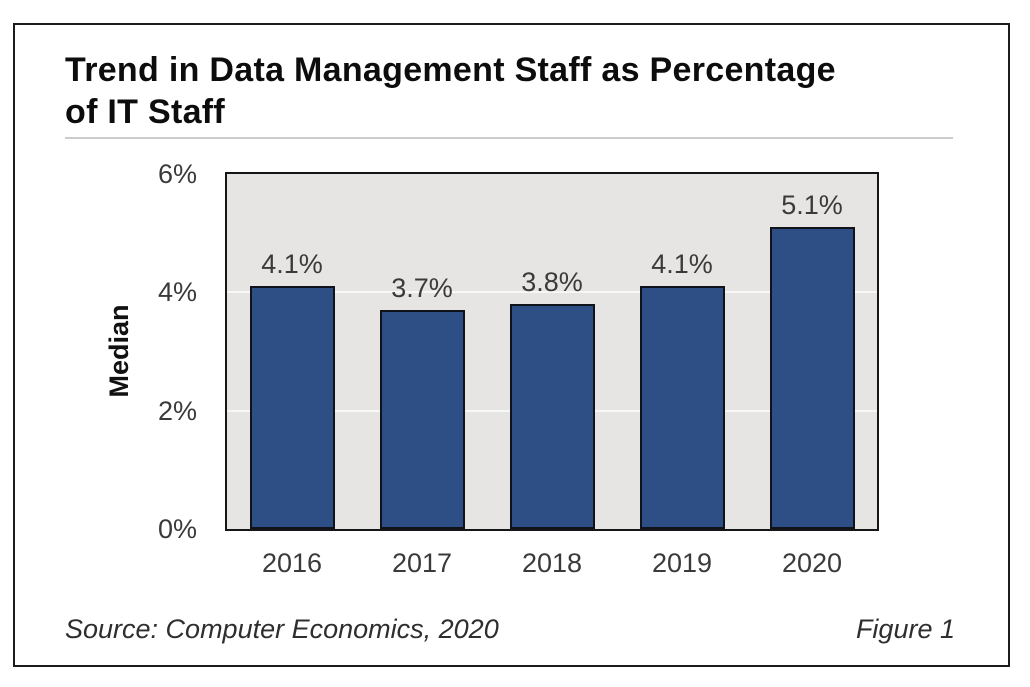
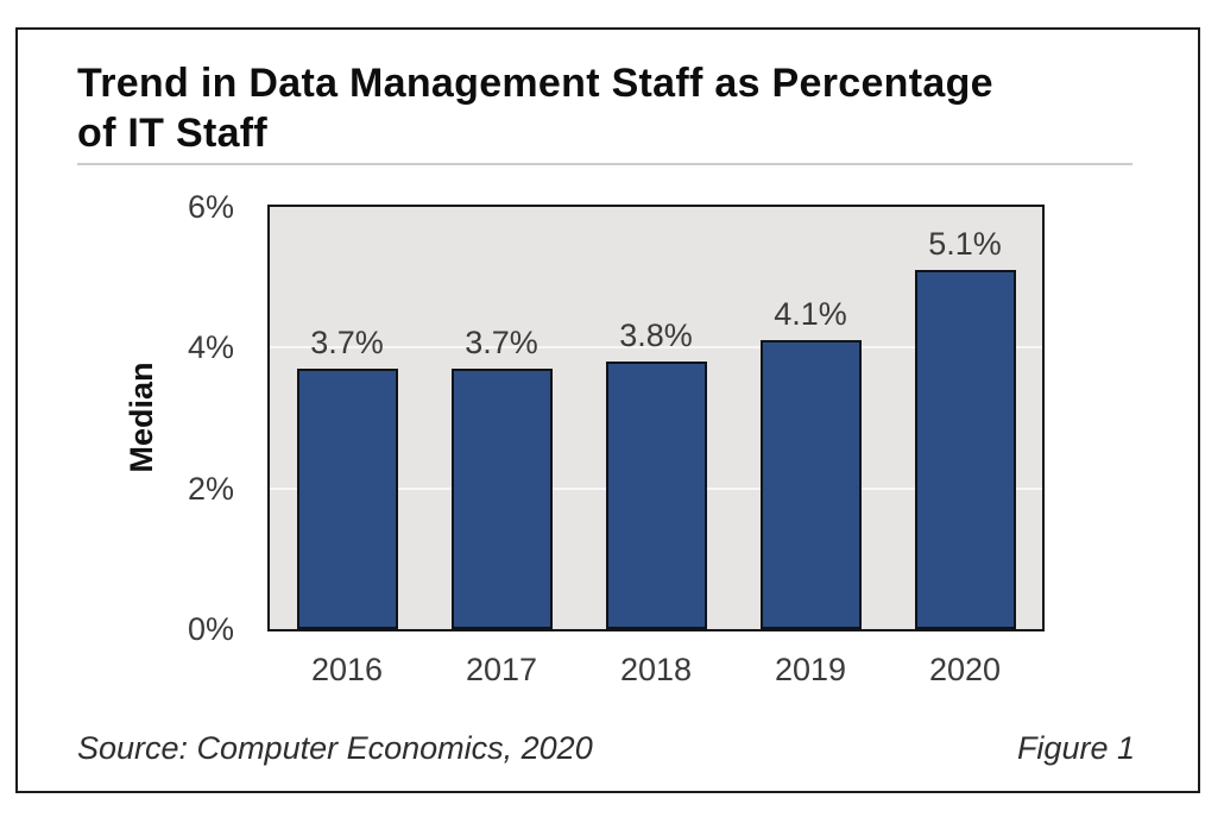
2016: 4.1% -> 3.7%
